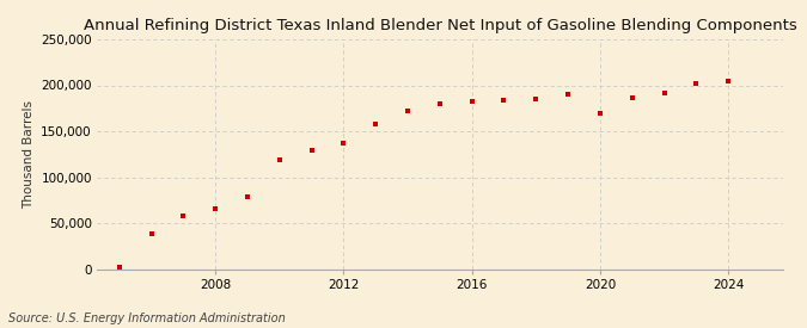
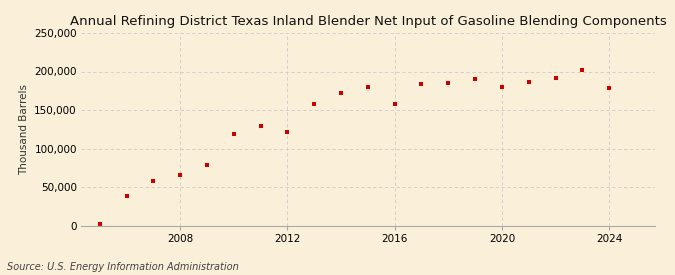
2012: 137,000 -> 122,000
2016: 182,000 -> 158,000
2020: 170,000 -> 180,000
2024: 205,000 -> 178,000
